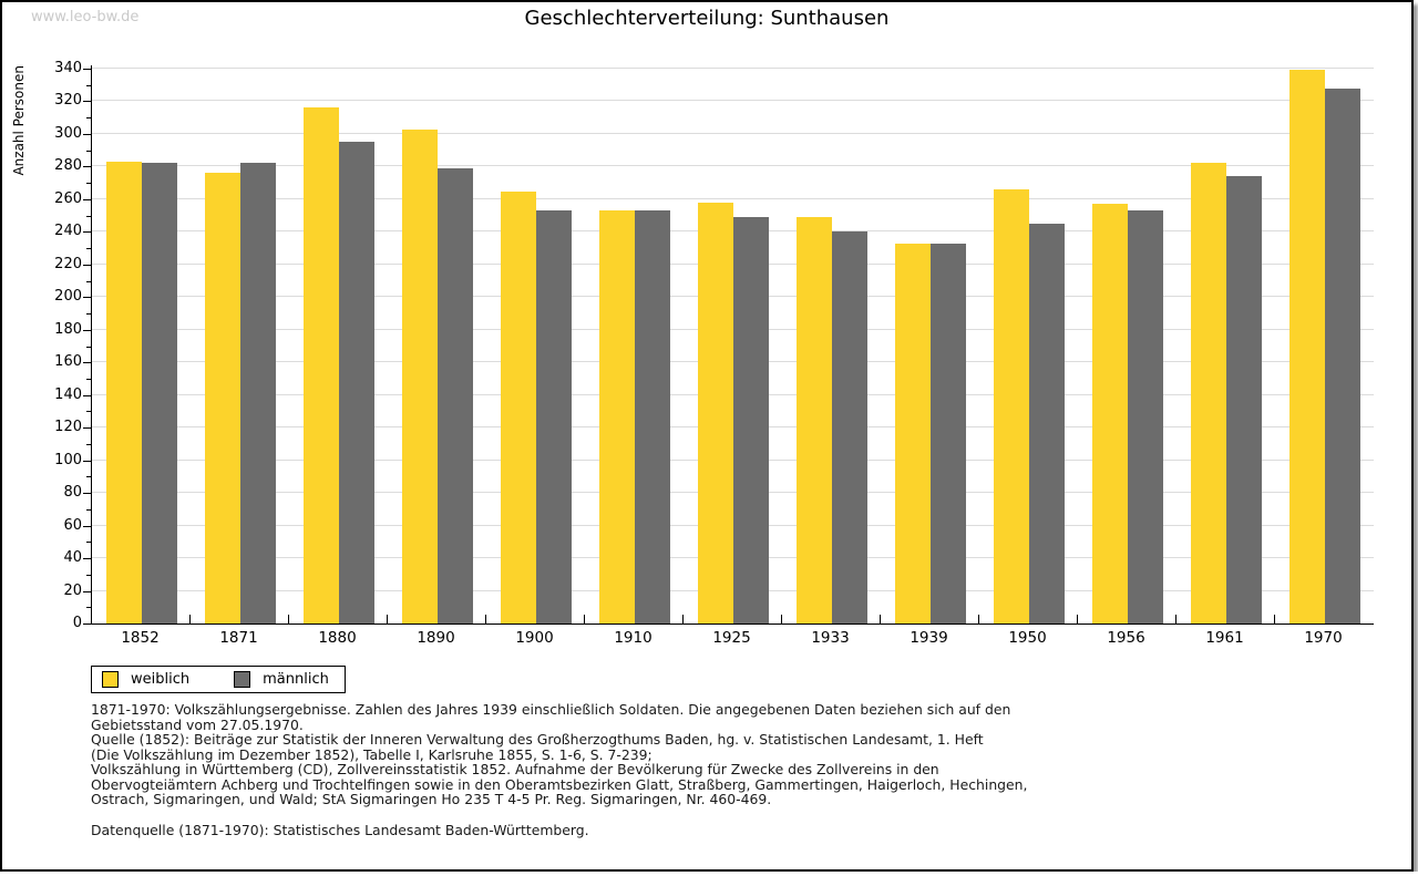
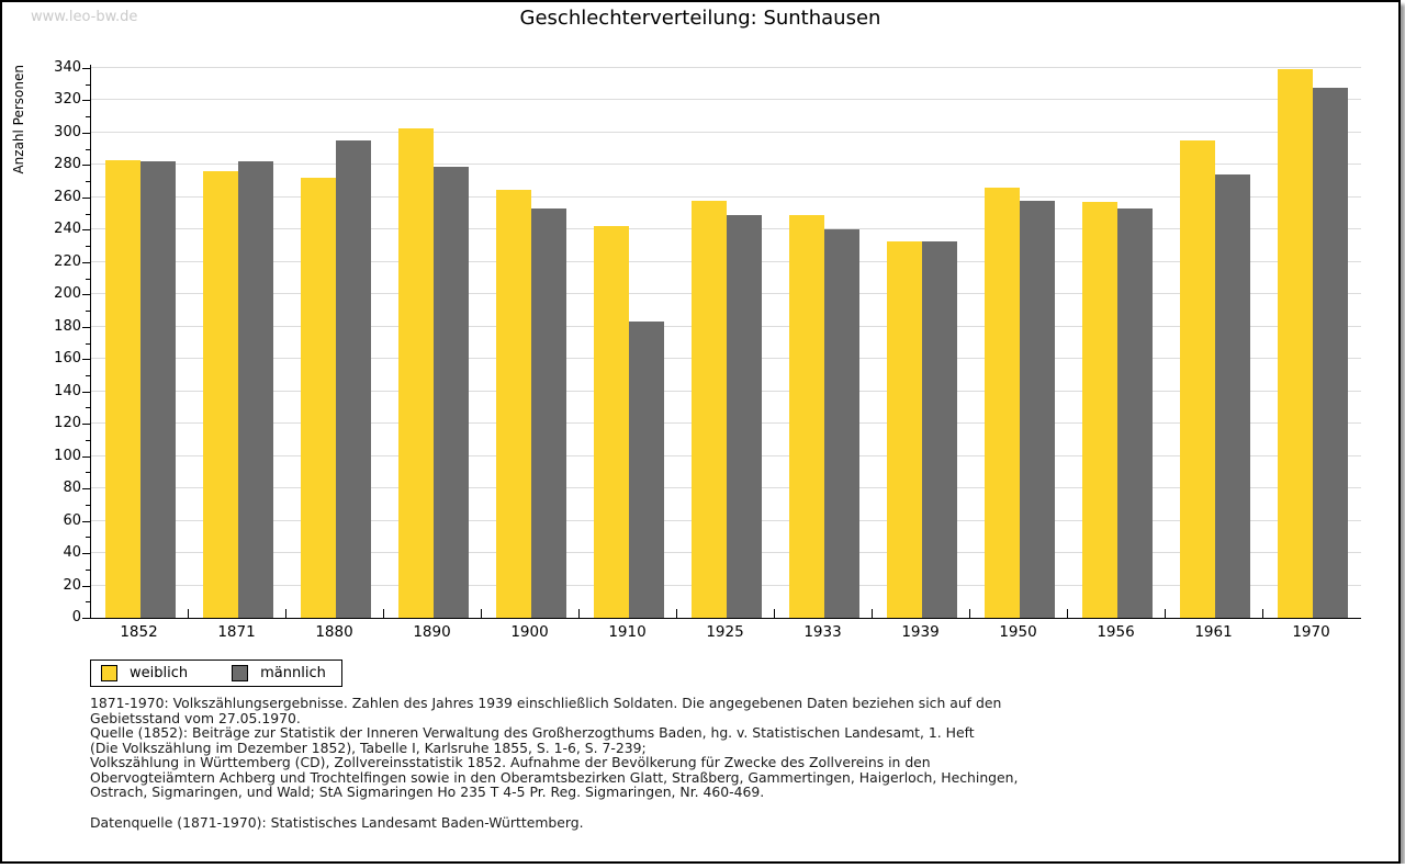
weiblich/1880: 316 -> 272
weiblich/1910: 253 -> 242
männlich/1910: 253 -> 183
männlich/1950: 245 -> 258
weiblich/1961: 282 -> 295
